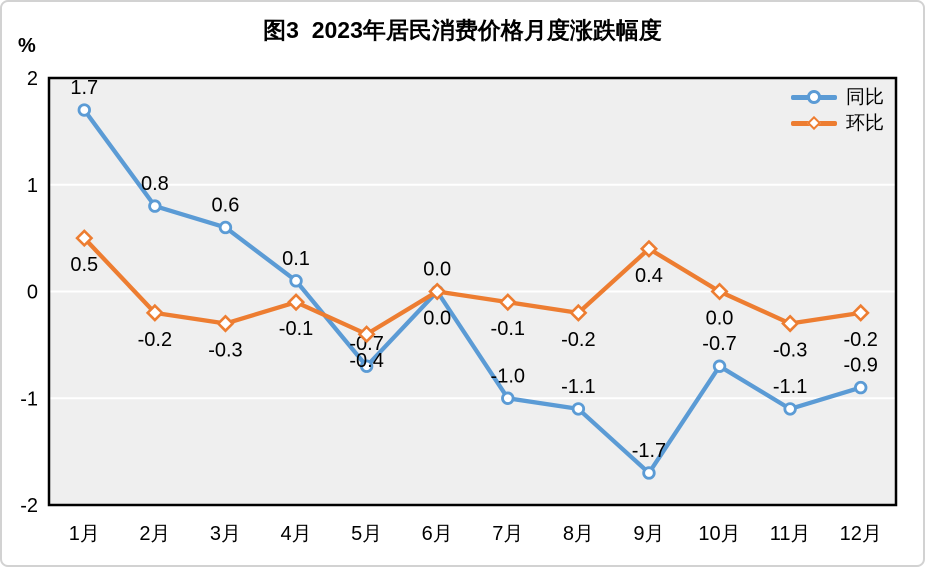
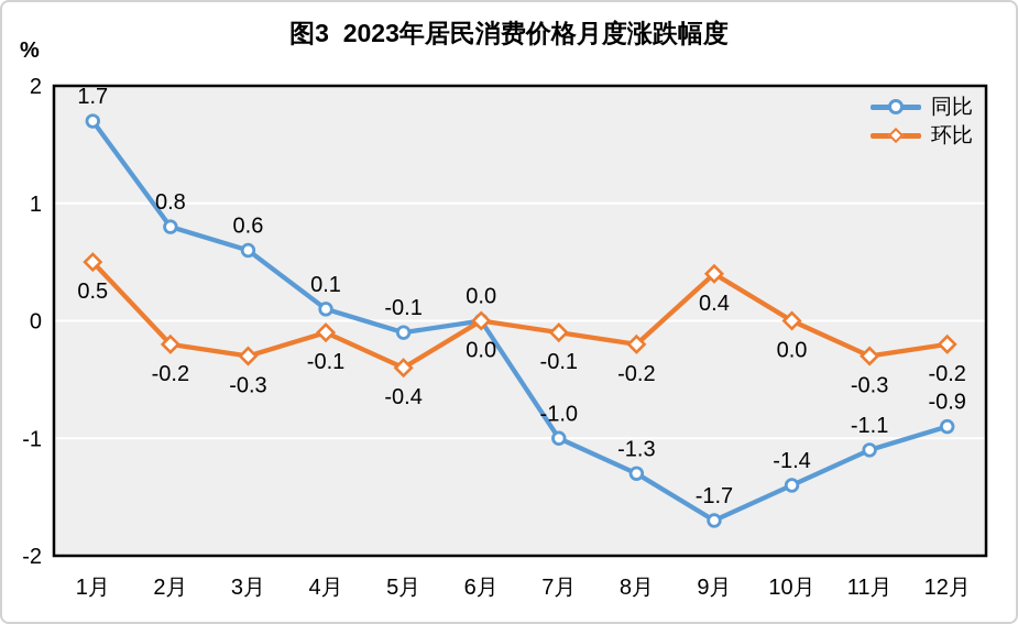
同比/5月: -0.7 -> -0.1
同比/8月: -1.1 -> -1.3
同比/10月: -0.7 -> -1.4
